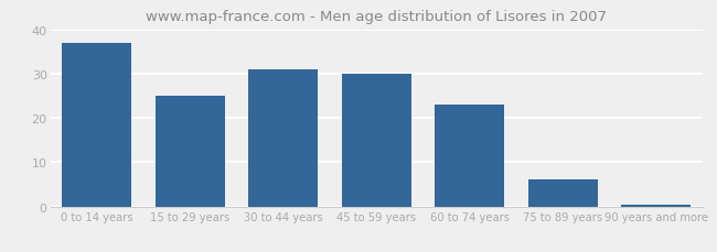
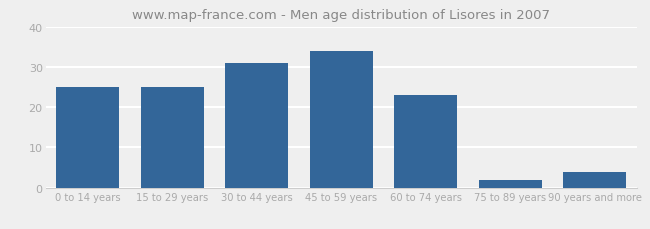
0 to 14 years: 37.0 -> 25.0
45 to 59 years: 30.0 -> 34.0
75 to 89 years: 6.0 -> 2.0
90 years and more: 0.5 -> 4.0
